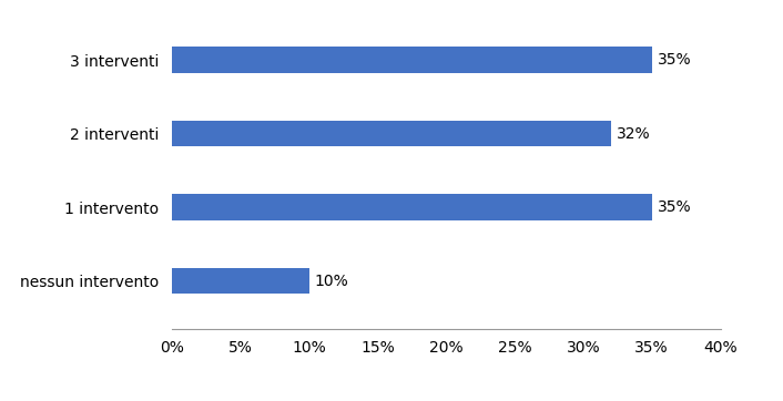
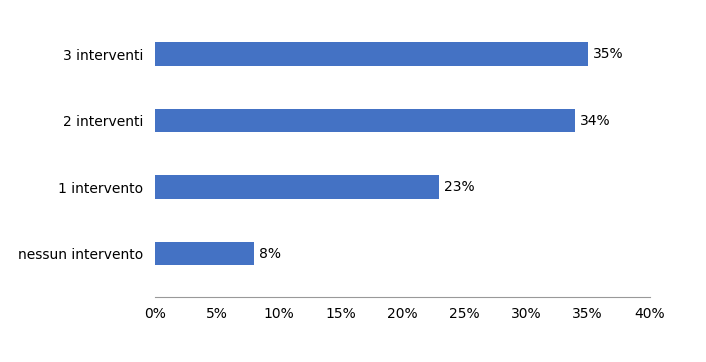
2 interventi: 32% -> 34%
1 intervento: 35% -> 23%
nessun intervento: 10% -> 8%
